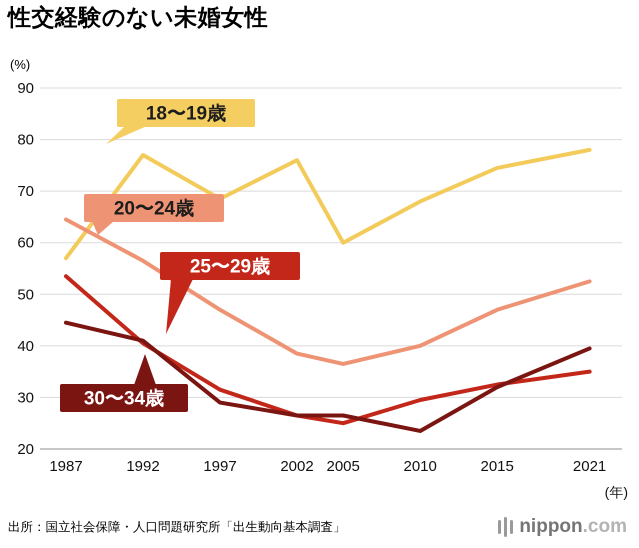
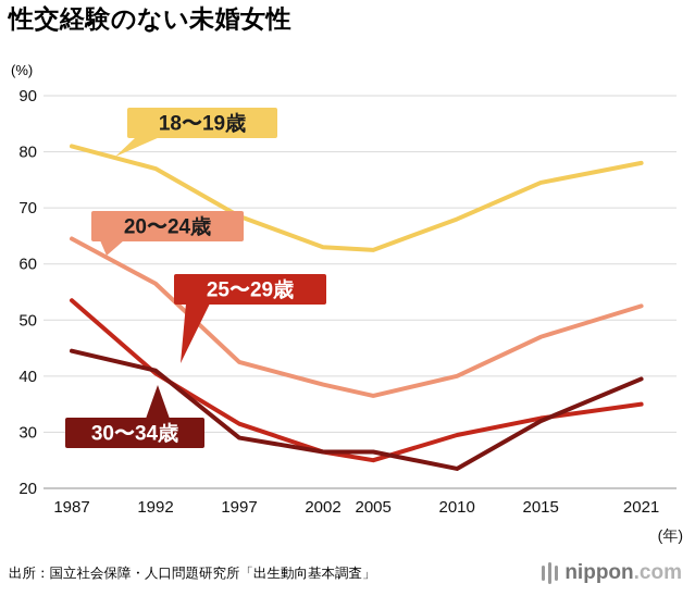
18〜19歳/1987: 57 -> 81
20〜24歳/1997: 47 -> 42
18〜19歳/2002: 76 -> 63
18〜19歳/2005: 60 -> 62
